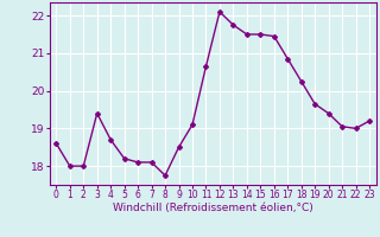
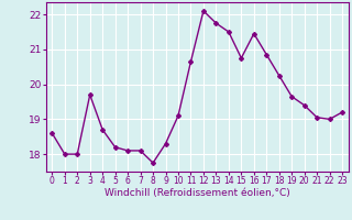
3: 19.40 -> 19.70
9: 18.50 -> 18.30
15: 21.50 -> 20.75
